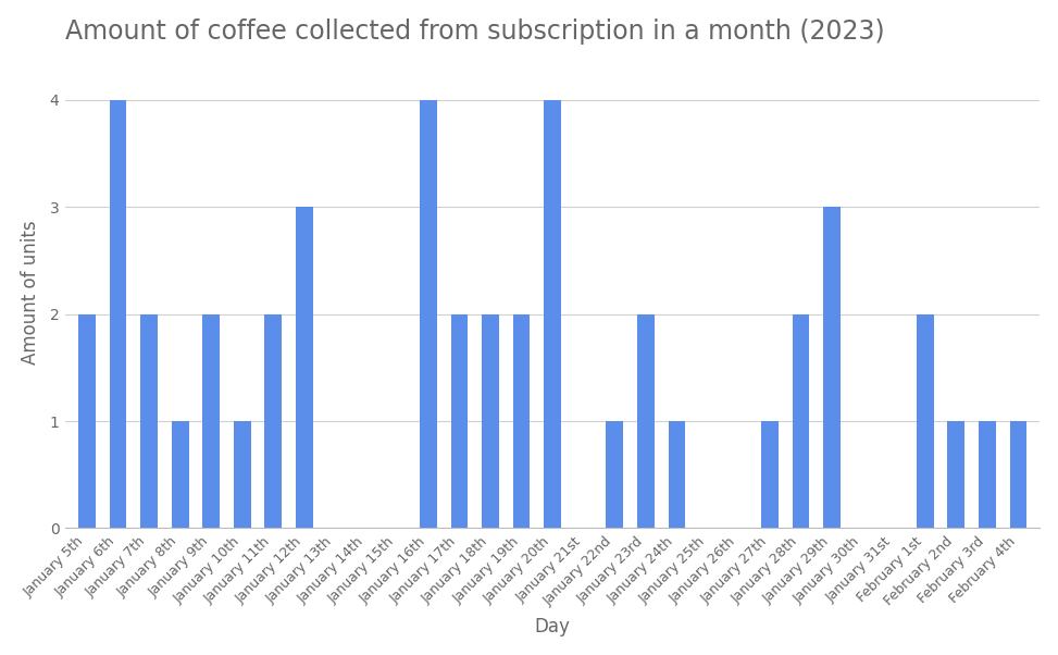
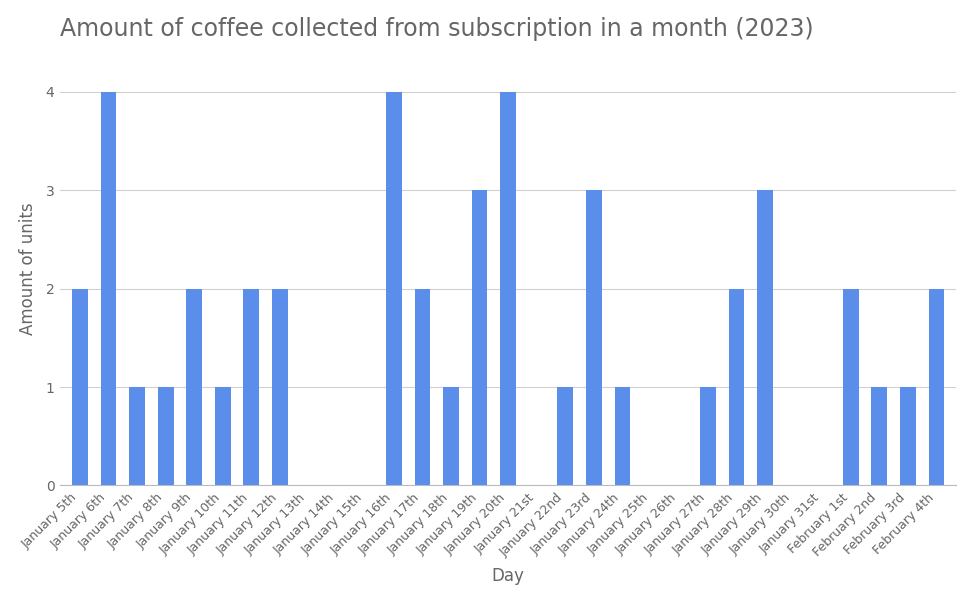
January 7th: 2 -> 1
January 12th: 3 -> 2
January 18th: 2 -> 1
January 19th: 2 -> 3
January 23rd: 2 -> 3
February 4th: 1 -> 2
